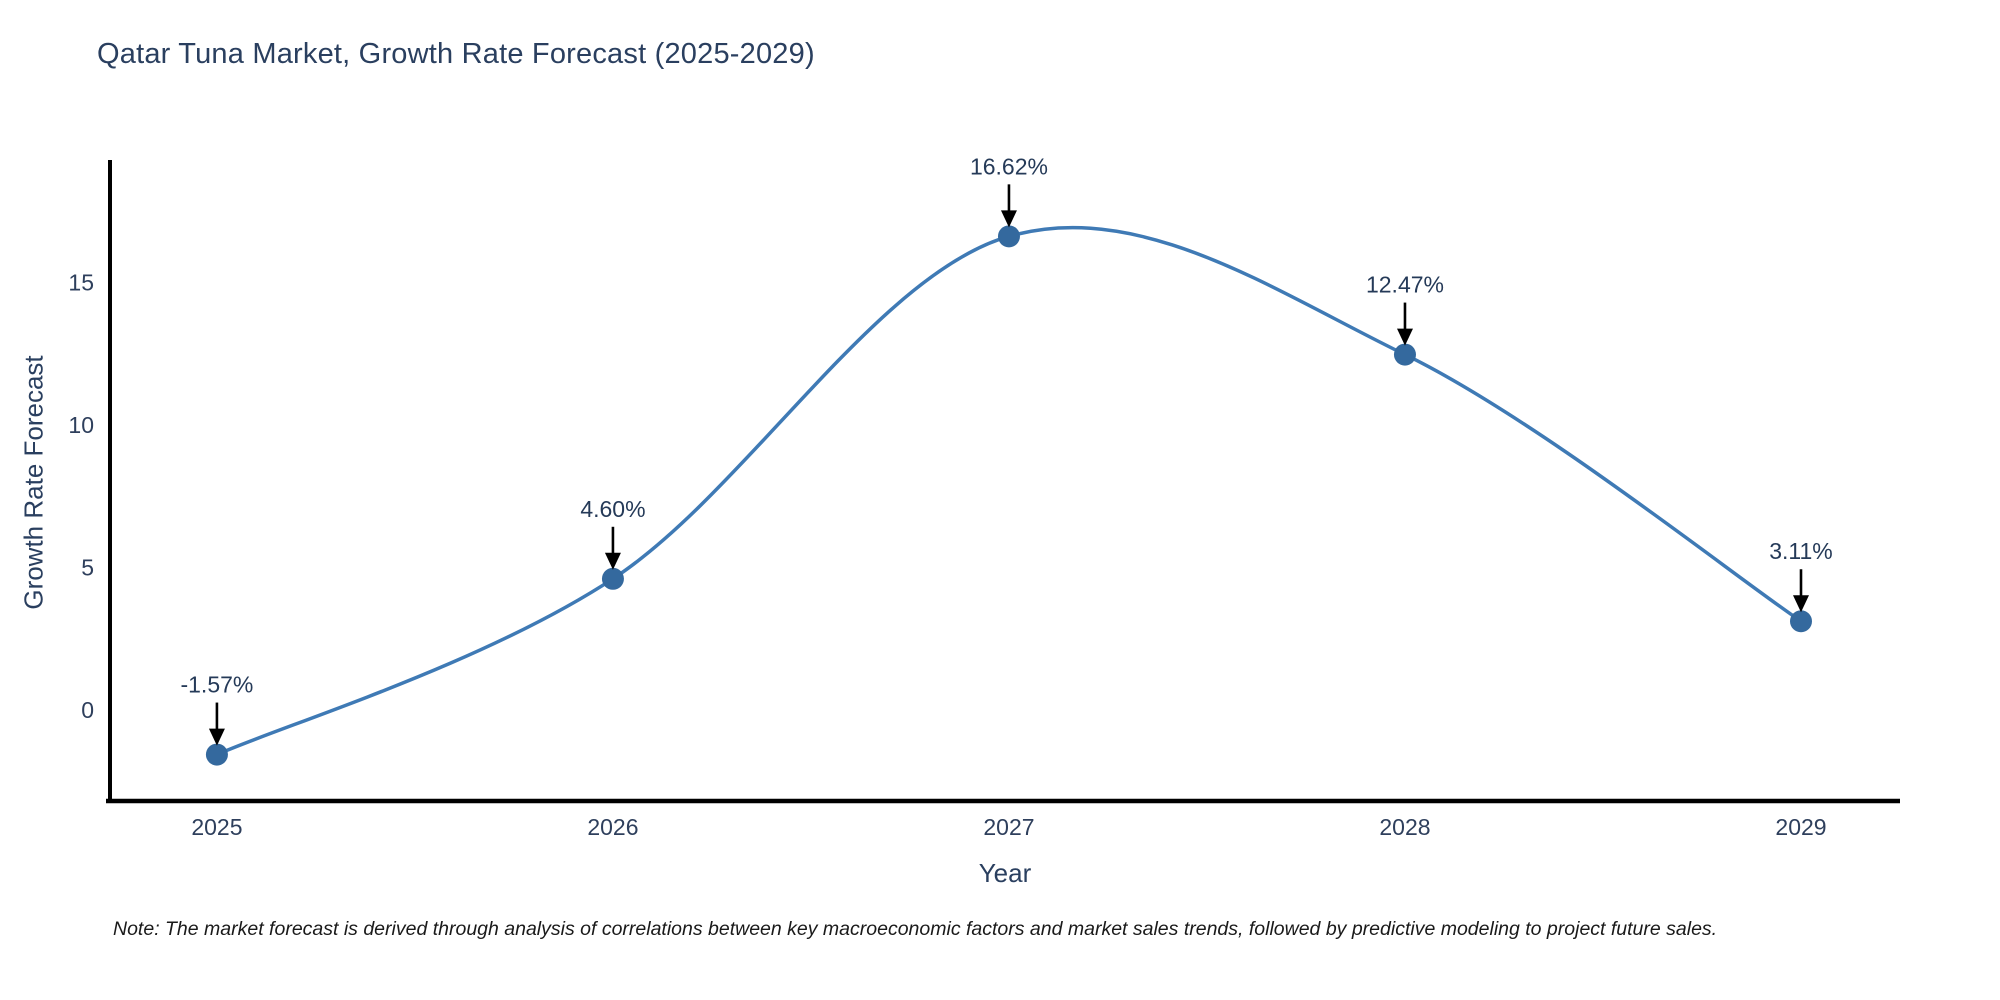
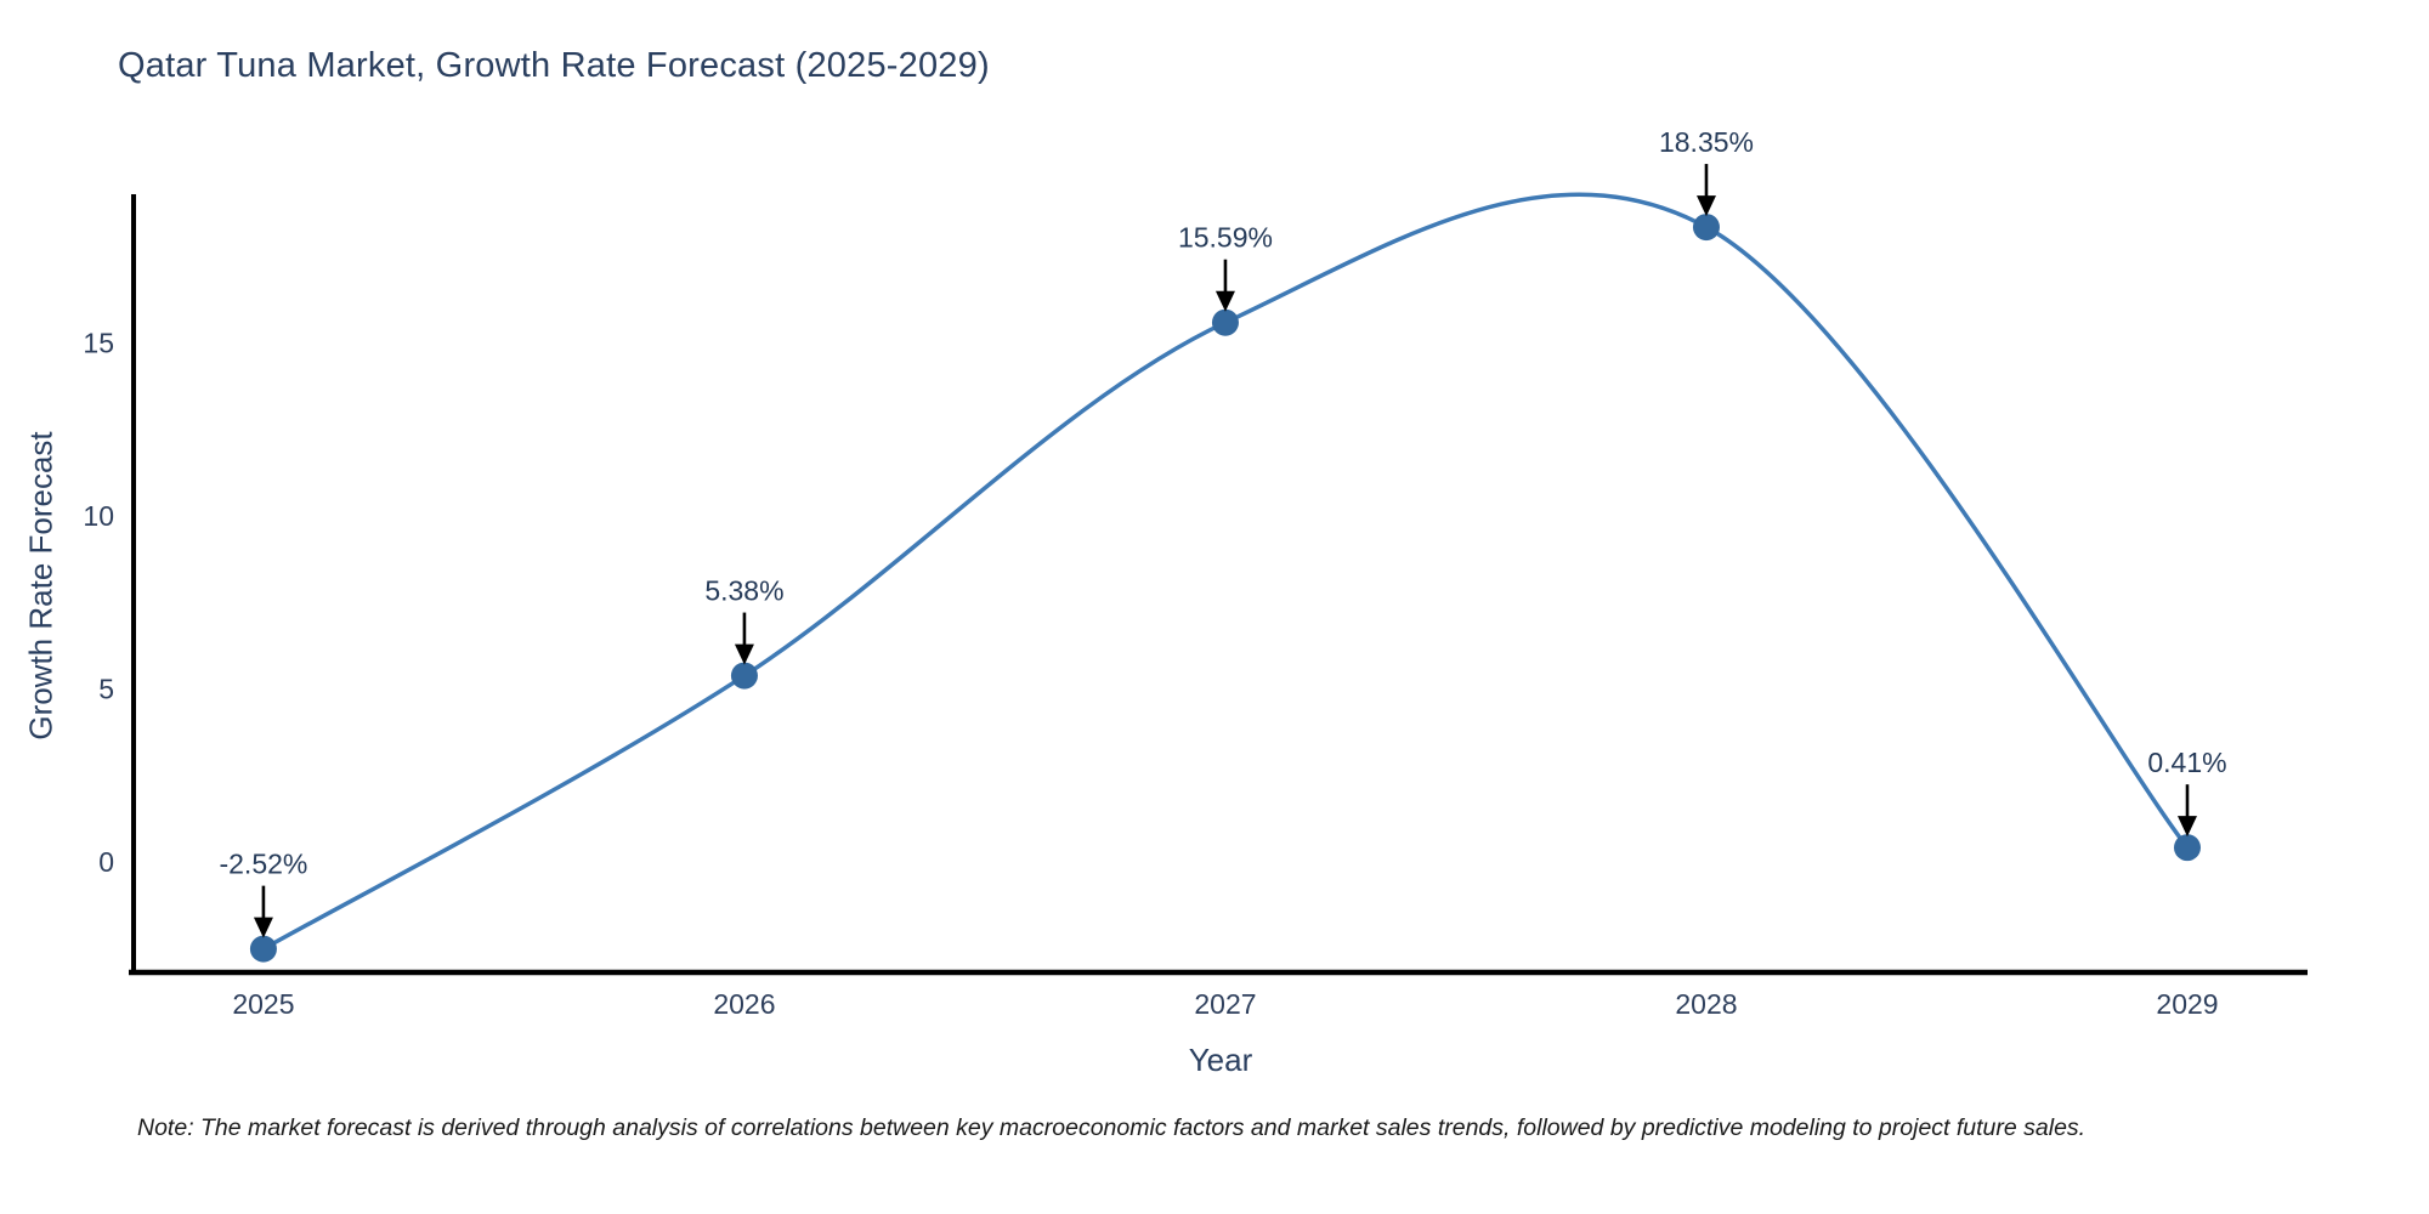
2025: -1.57% -> -2.52%
2026: 4.60% -> 5.38%
2027: 16.62% -> 15.59%
2028: 12.47% -> 18.35%
2029: 3.11% -> 0.41%
